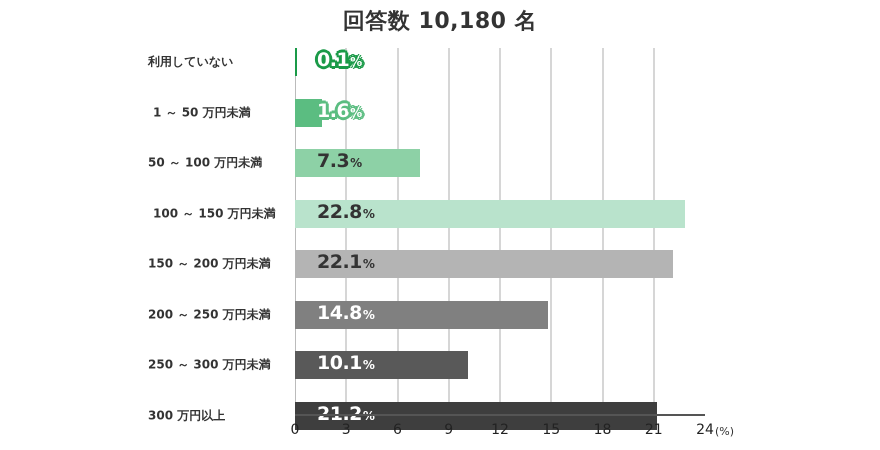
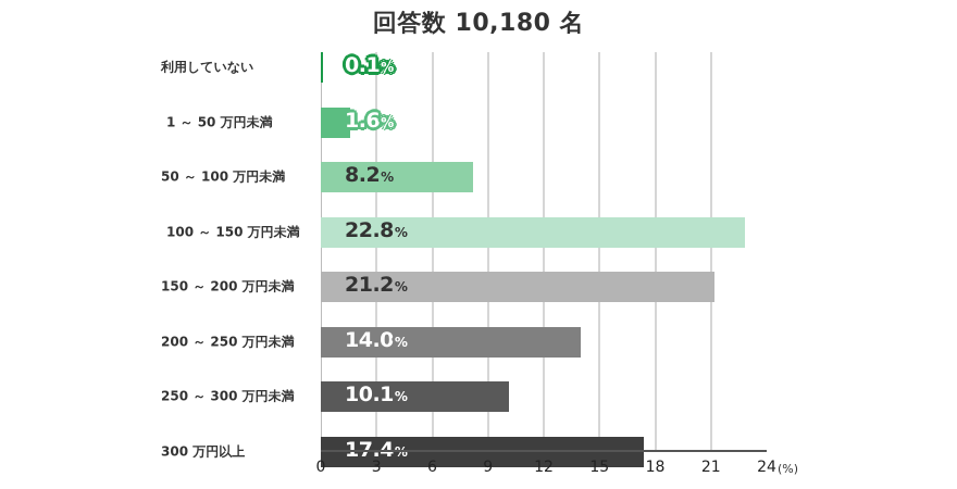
50 ～ 100 万円未満: 7.3 -> 8.2
150 ～ 200 万円未満: 22.1 -> 21.2
200 ～ 250 万円未満: 14.8 -> 14.0
300 万円以上: 21.2 -> 17.4
